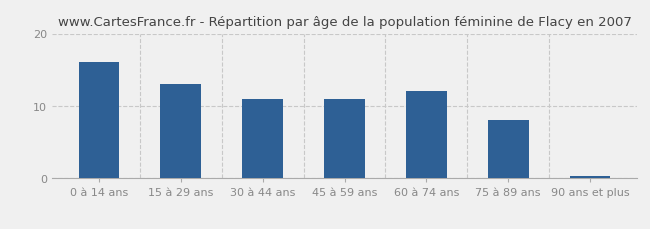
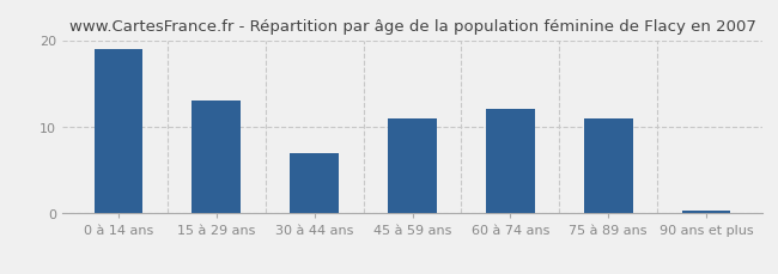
0 à 14 ans: 16.0 -> 19.0
30 à 44 ans: 11.0 -> 7.0
75 à 89 ans: 8.0 -> 11.0
